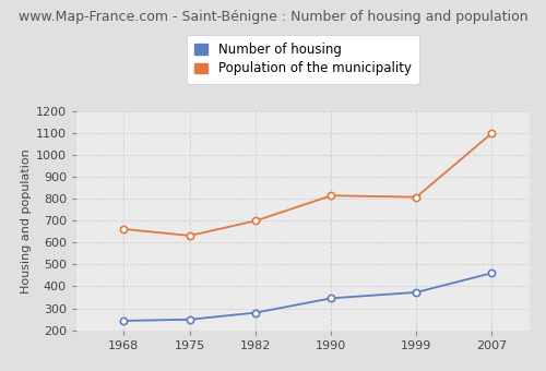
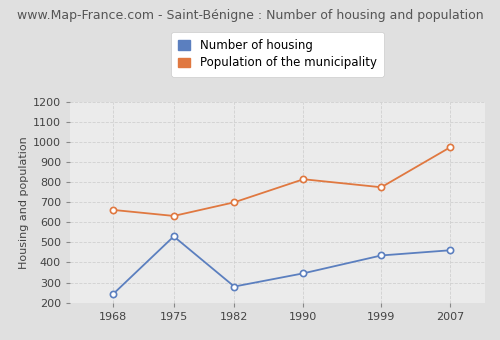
Number of housing/1975: 249 -> 530
Number of housing/1999: 373 -> 435
Population of the municipality/1999: 808 -> 775
Population of the municipality/2007: 1100 -> 975
